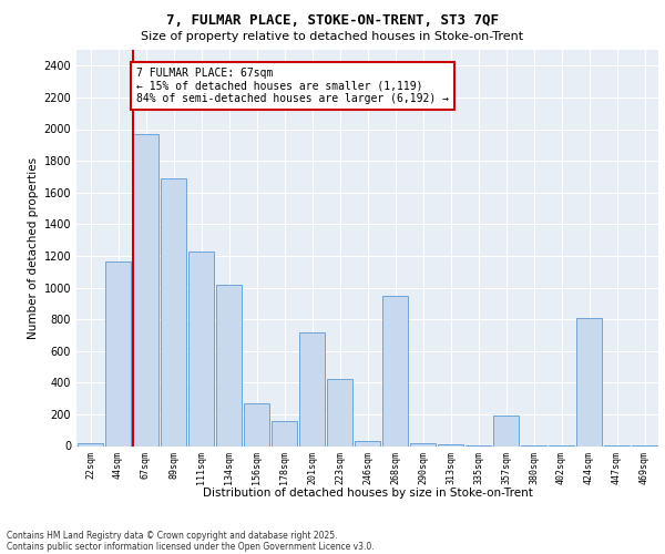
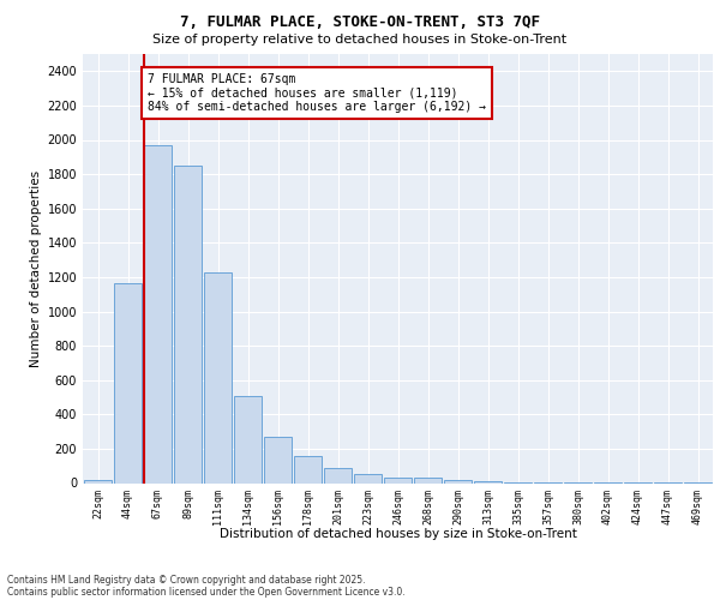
89sqm: 1690 -> 1850
134sqm: 1020 -> 510
201sqm: 720 -> 80
223sqm: 420 -> 50
268sqm: 950 -> 30
357sqm: 190 -> 0
424sqm: 810 -> 0
